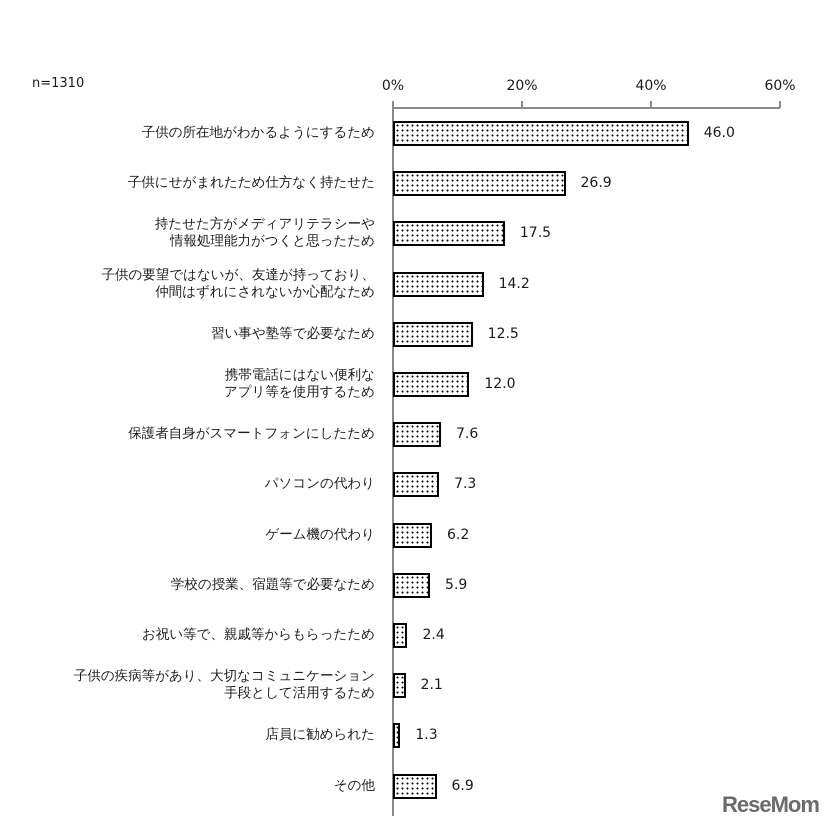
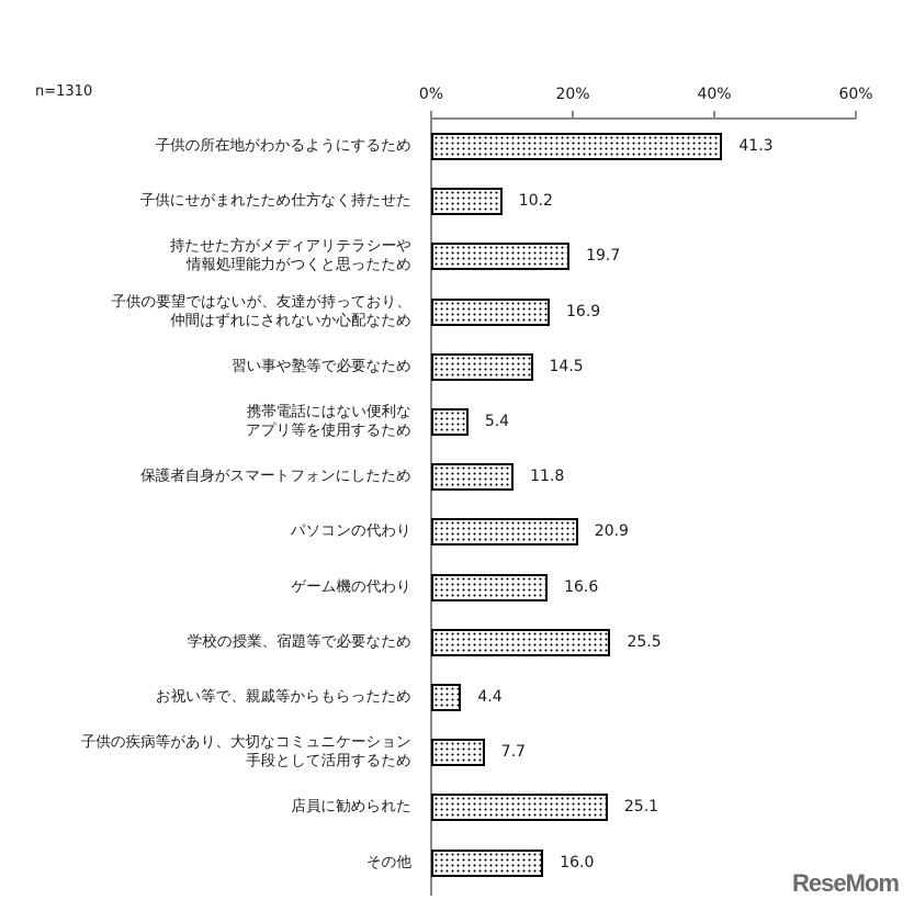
子供の所在地がわかるようにするため: 46.0 -> 41.3
子供にせがまれたため仕方なく持たせた: 26.9 -> 10.2
持たせた方がメディアリテラシーや 情報処理能力がつくと思ったため: 17.5 -> 19.7
子供の要望ではないが、友達が持っており、 仲間はずれにされないか心配なため: 14.2 -> 16.9
習い事や塾等で必要なため: 12.5 -> 14.5
携帯電話にはない便利な アプリ等を使用するため: 12.0 -> 5.4
保護者自身がスマートフォンにしたため: 7.6 -> 11.8
パソコンの代わり: 7.3 -> 20.9
ゲーム機の代わり: 6.2 -> 16.6
学校の授業、宿題等で必要なため: 5.9 -> 25.5
お祝い等で、親戚等からもらったため: 2.4 -> 4.4
子供の疾病等があり、大切なコミュニケーション 手段として活用するため: 2.1 -> 7.7
店員に勧められた: 1.3 -> 25.1
その他: 6.9 -> 16.0
